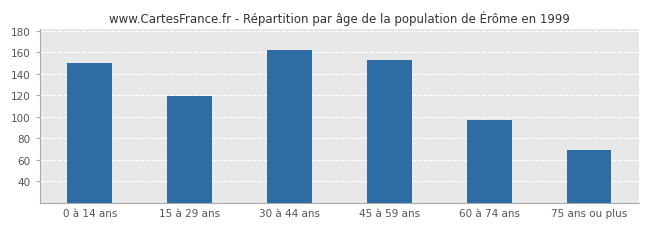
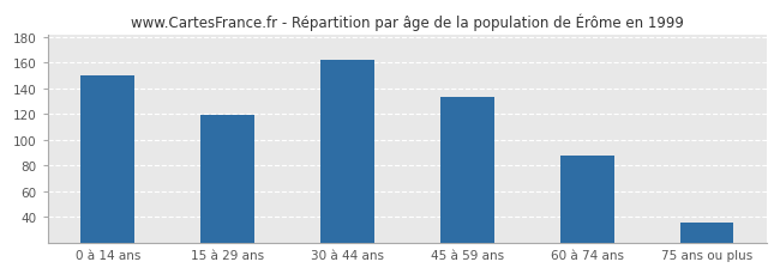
45 à 59 ans: 153 -> 133
60 à 74 ans: 97 -> 88
75 ans ou plus: 69 -> 36
